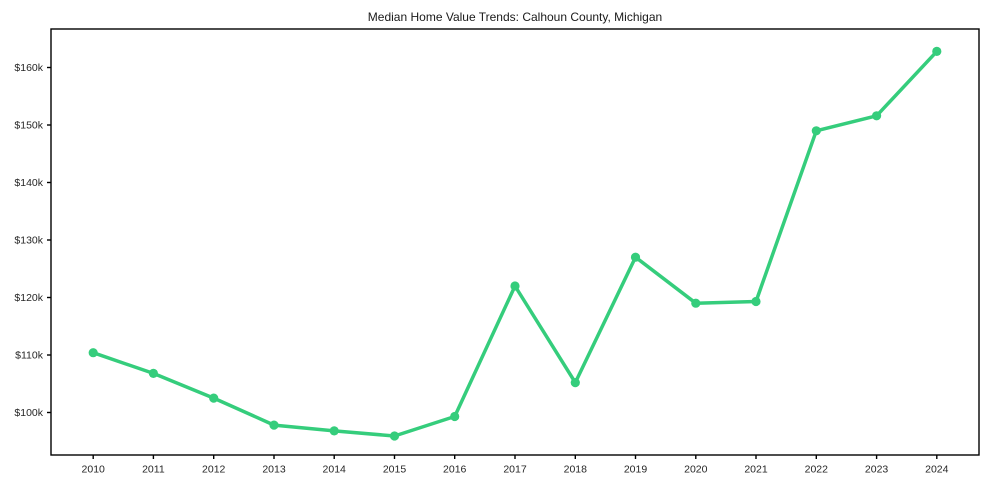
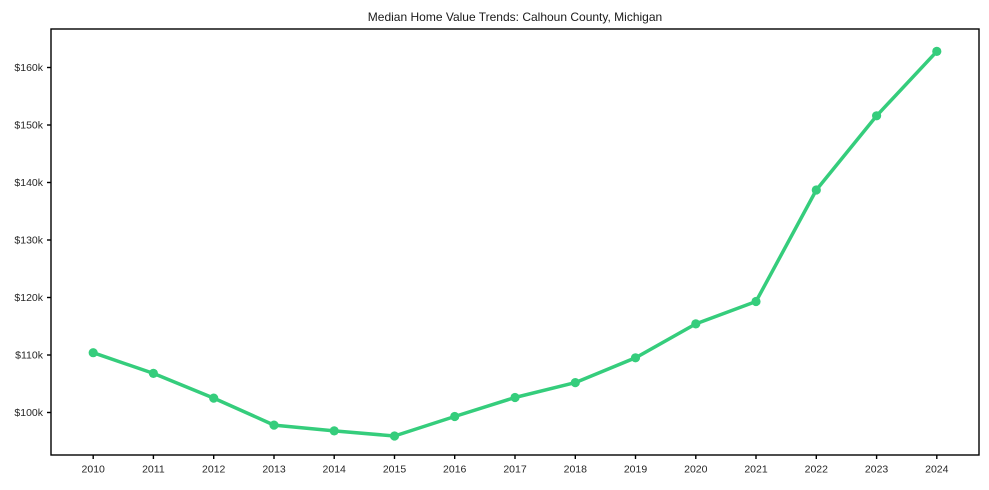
2017: $122k -> $103k
2019: $127k -> $110k
2020: $119k -> $115k
2022: $149k -> $139k
